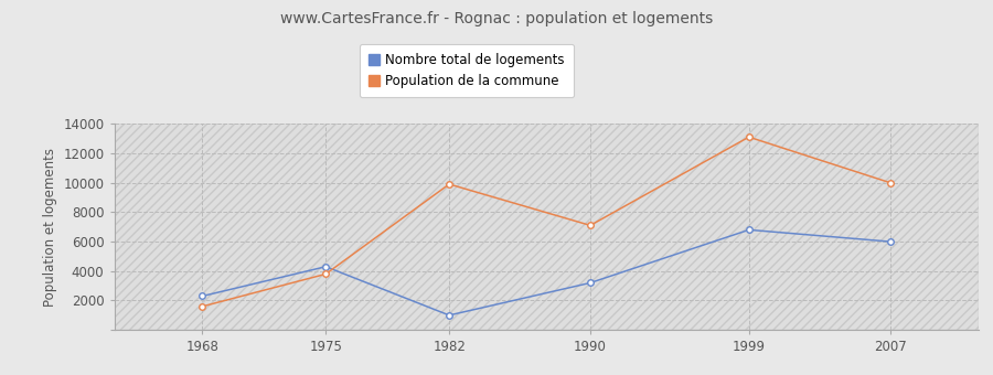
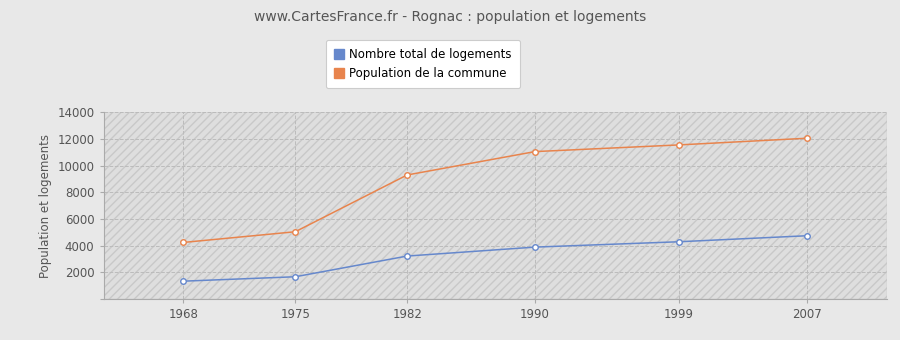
Nombre total de logements/1968: 2300 -> 1400
Population de la commune/1968: 1600 -> 4200
Nombre total de logements/1975: 4300 -> 1700
Population de la commune/1975: 3800 -> 5000
Nombre total de logements/1982: 1000 -> 3200
Population de la commune/1982: 9900 -> 9300
Nombre total de logements/1990: 3200 -> 3900
Population de la commune/1990: 7100 -> 11000
Nombre total de logements/1999: 6800 -> 4300
Population de la commune/1999: 13100 -> 11600
Nombre total de logements/2007: 6000 -> 4800
Population de la commune/2007: 10000 -> 12000
